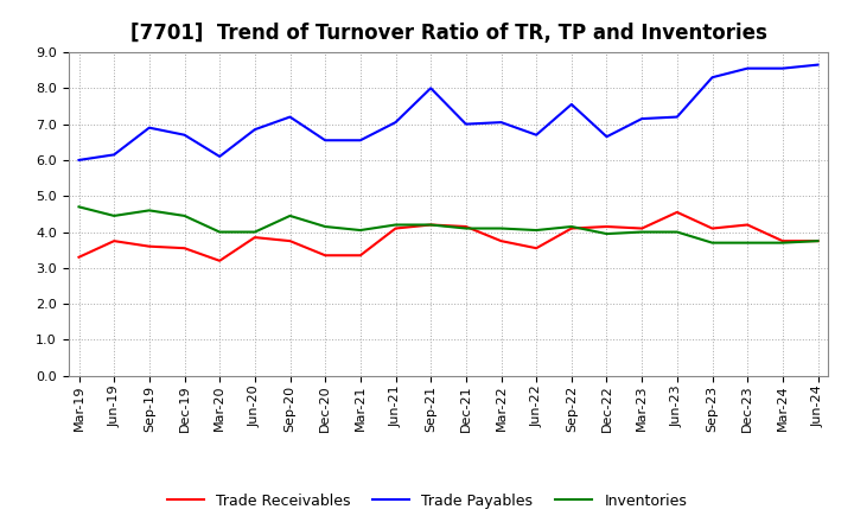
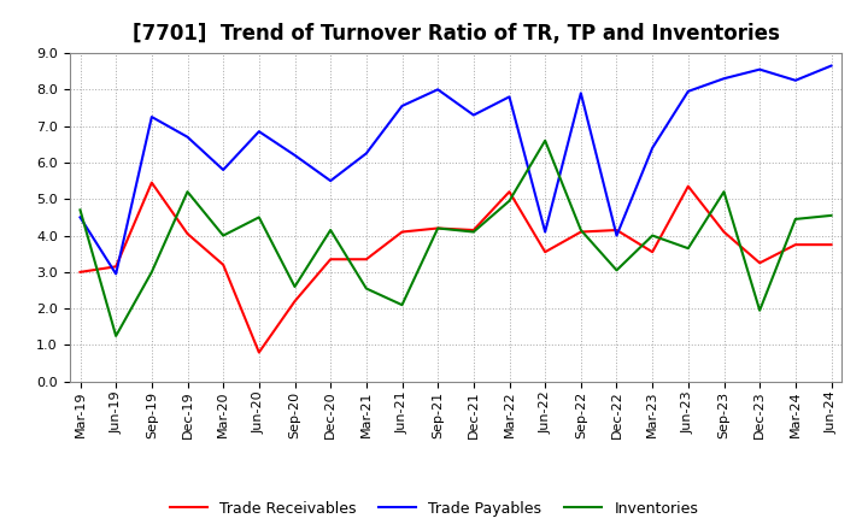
Trade Receivables/Mar-19: 3.30 -> 3.00
Trade Payables/Mar-19: 6.00 -> 4.50
Trade Receivables/Jun-19: 3.75 -> 3.15
Trade Payables/Jun-19: 6.15 -> 2.95
Inventories/Jun-19: 4.45 -> 1.25
Trade Receivables/Sep-19: 3.60 -> 5.45
Trade Payables/Sep-19: 6.90 -> 7.25
Inventories/Sep-19: 4.60 -> 3.00
Trade Receivables/Dec-19: 3.55 -> 4.05
Inventories/Dec-19: 4.45 -> 5.20
Trade Payables/Mar-20: 6.10 -> 5.80
Trade Receivables/Jun-20: 3.85 -> 0.80
Inventories/Jun-20: 4.00 -> 4.50
Trade Receivables/Sep-20: 3.75 -> 2.20
Trade Payables/Sep-20: 7.20 -> 6.20
Inventories/Sep-20: 4.45 -> 2.60
Trade Payables/Dec-20: 6.55 -> 5.50
Trade Payables/Mar-21: 6.55 -> 6.25
Inventories/Mar-21: 4.05 -> 2.55
Trade Payables/Jun-21: 7.05 -> 7.55
Inventories/Jun-21: 4.20 -> 2.10
Trade Payables/Dec-21: 7.00 -> 7.30
Trade Receivables/Mar-22: 3.75 -> 5.20
Trade Payables/Mar-22: 7.05 -> 7.80
Inventories/Mar-22: 4.10 -> 4.95
Trade Payables/Jun-22: 6.70 -> 4.10
Inventories/Jun-22: 4.05 -> 6.60
Trade Payables/Sep-22: 7.55 -> 7.90
Trade Payables/Dec-22: 6.65 -> 4.00
Inventories/Dec-22: 3.95 -> 3.05
Trade Receivables/Mar-23: 4.10 -> 3.55
Trade Payables/Mar-23: 7.15 -> 6.40
Trade Receivables/Jun-23: 4.55 -> 5.35
Trade Payables/Jun-23: 7.20 -> 7.95
Inventories/Jun-23: 4.00 -> 3.65
Inventories/Sep-23: 3.70 -> 5.20
Trade Receivables/Dec-23: 4.20 -> 3.25
Inventories/Dec-23: 3.70 -> 1.95
Trade Payables/Mar-24: 8.55 -> 8.25
Inventories/Mar-24: 3.70 -> 4.45
Inventories/Jun-24: 3.75 -> 4.55
